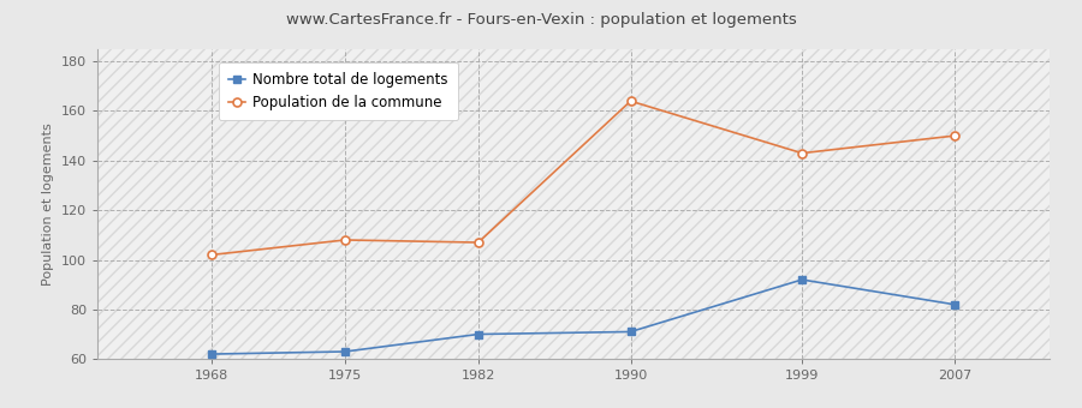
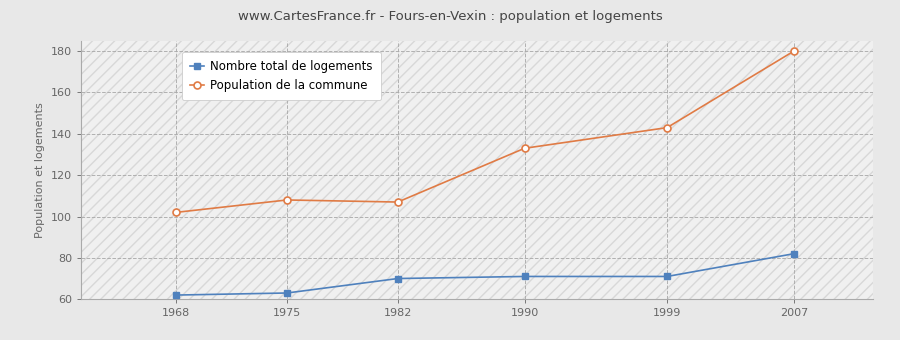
Population de la commune/1990: 164 -> 133
Nombre total de logements/1999: 92 -> 71
Population de la commune/2007: 150 -> 180
